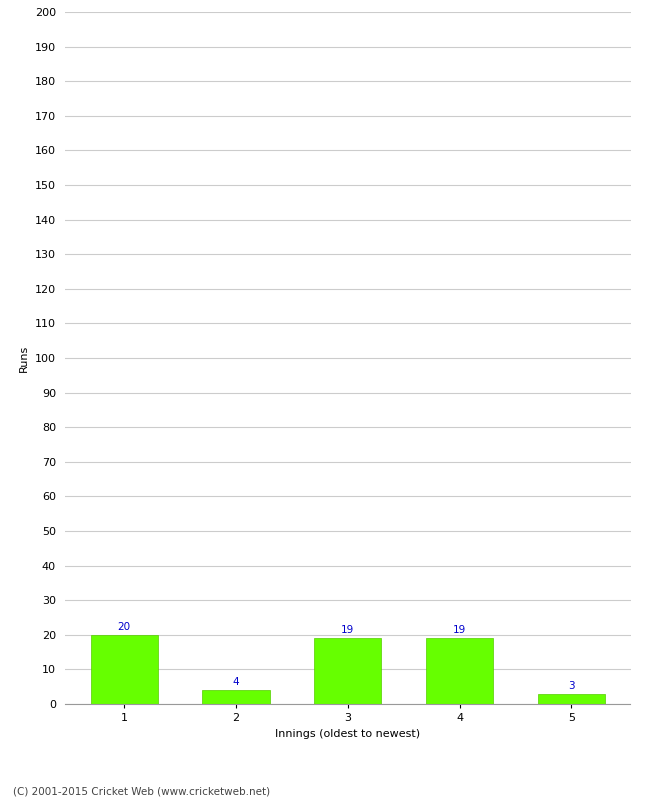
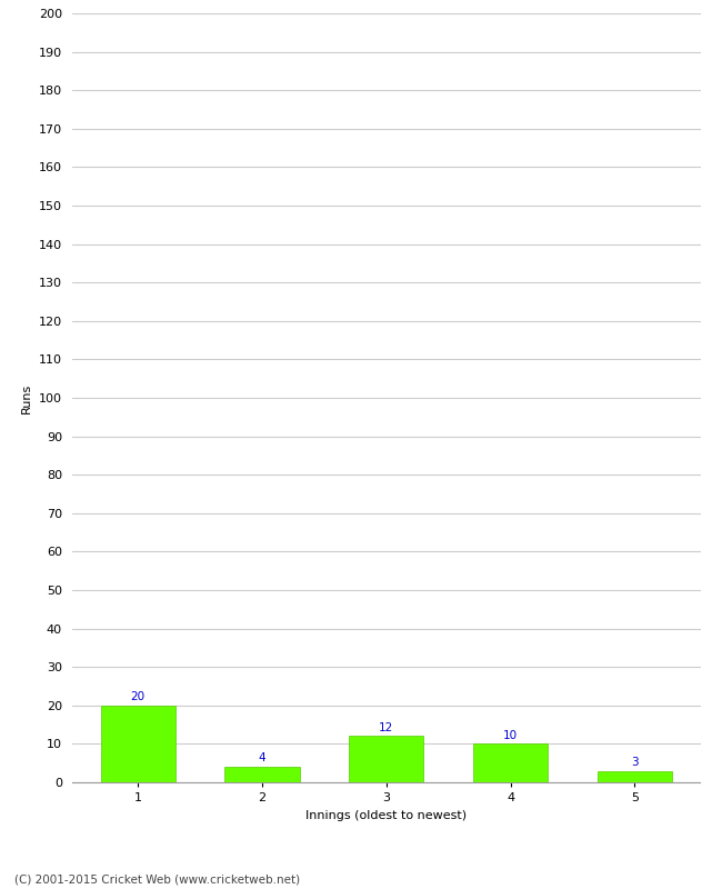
3: 19 -> 12
4: 19 -> 10
